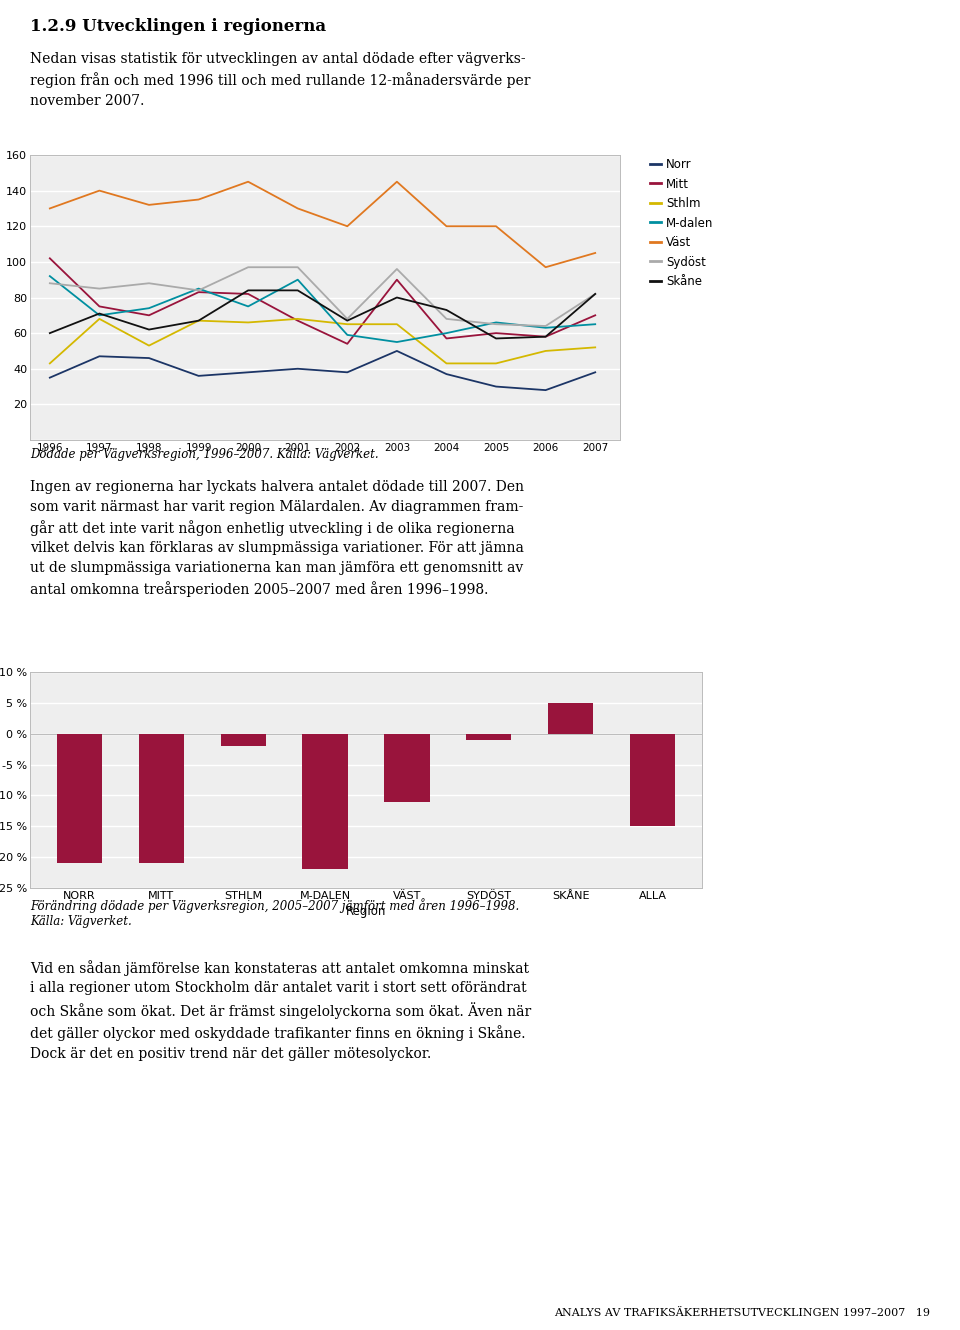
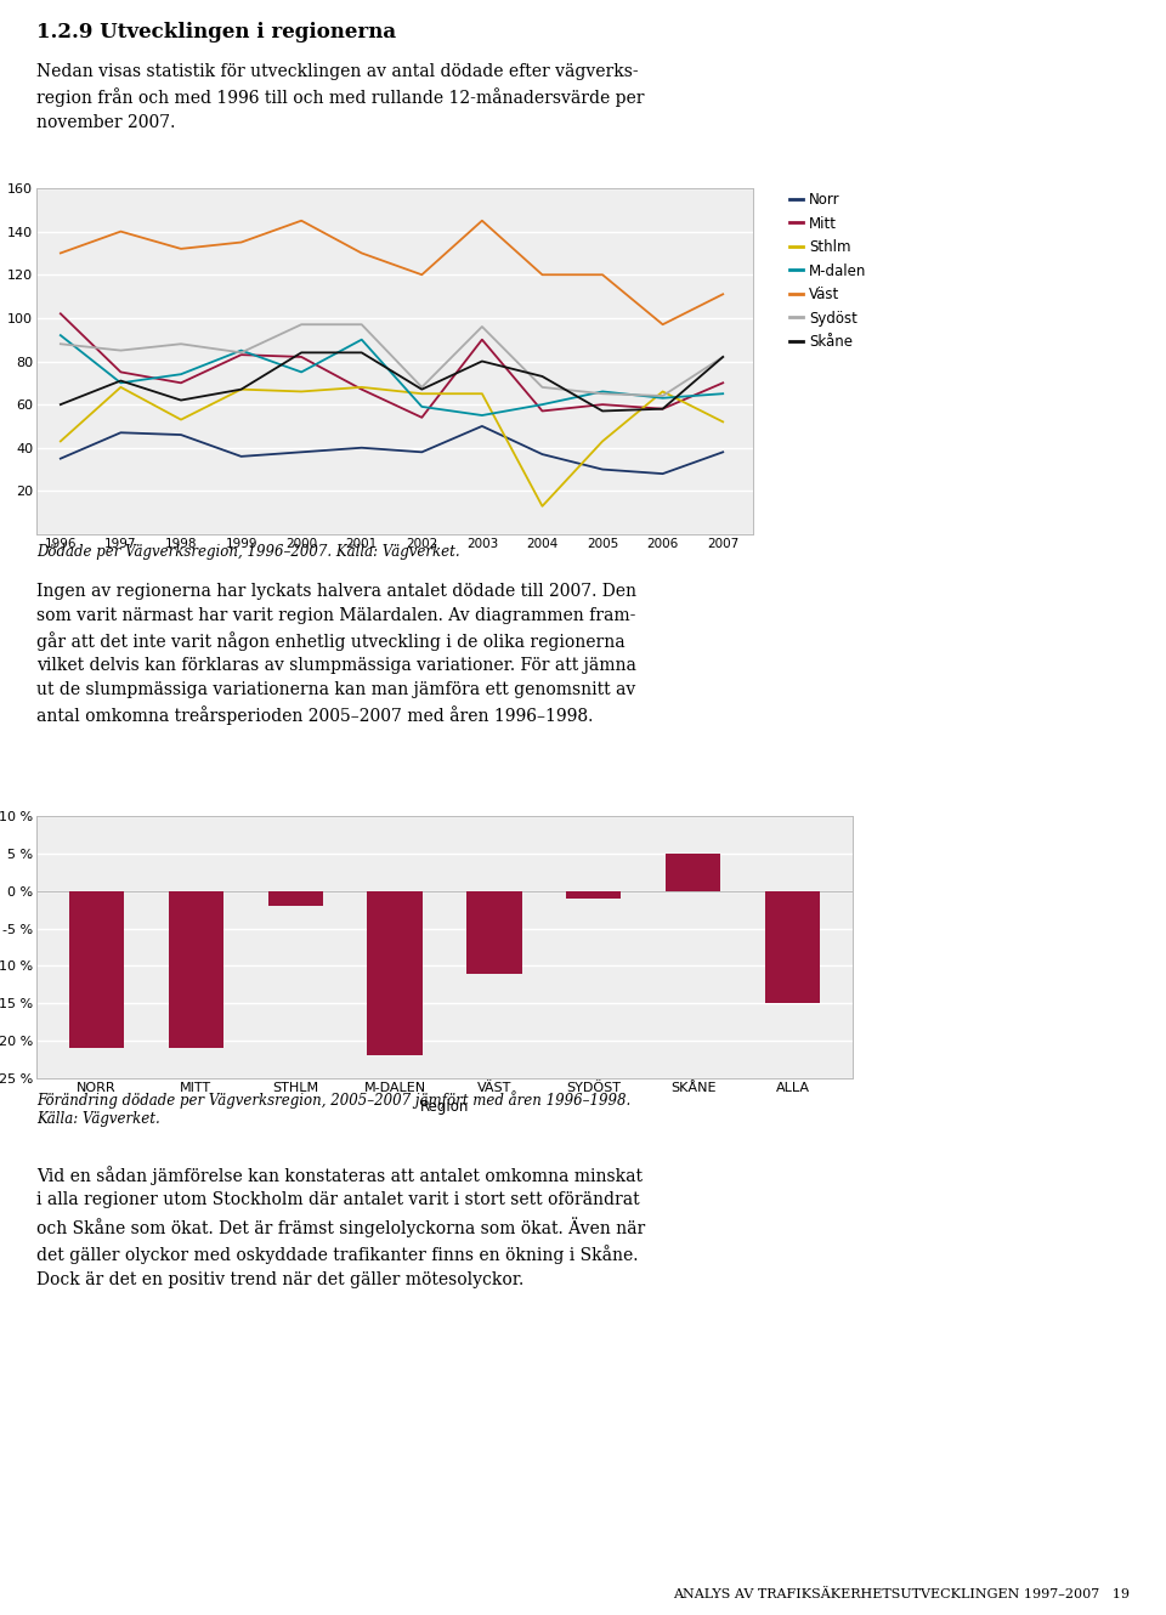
Sthlm/2004: 43 -> 13
Sthlm/2006: 50 -> 66
Väst/2007: 105 -> 111
